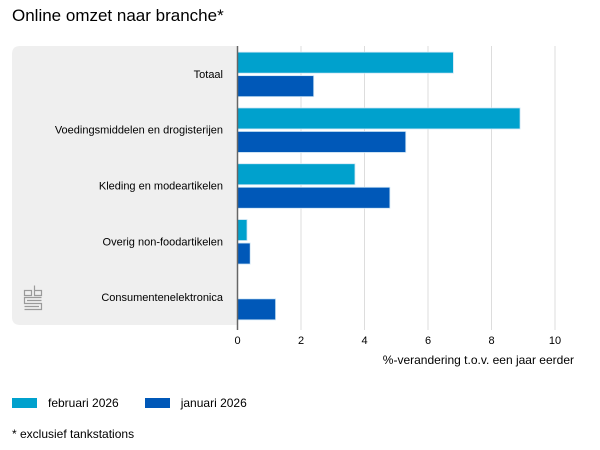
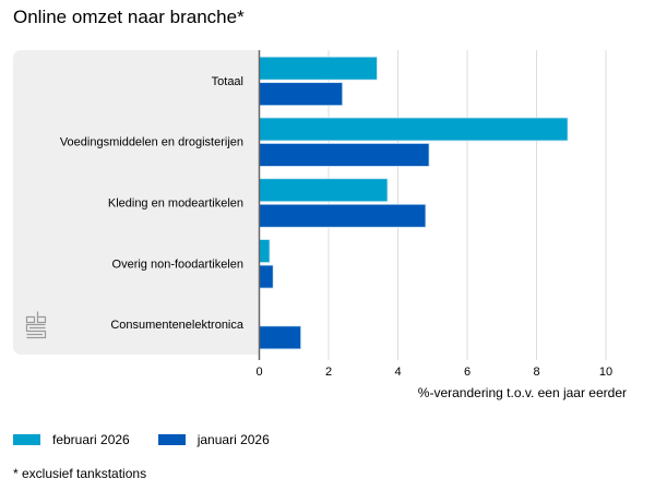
februari 2026/Totaal: 6.8 -> 3.4
januari 2026/Voedingsmiddelen en drogisterijen: 5.3 -> 4.9
